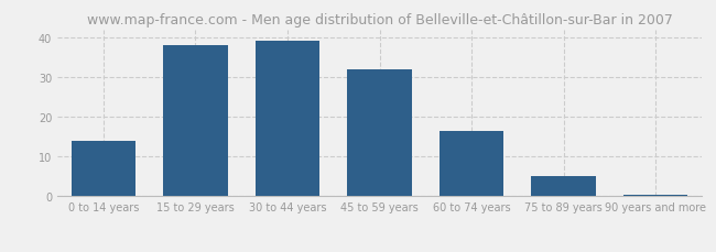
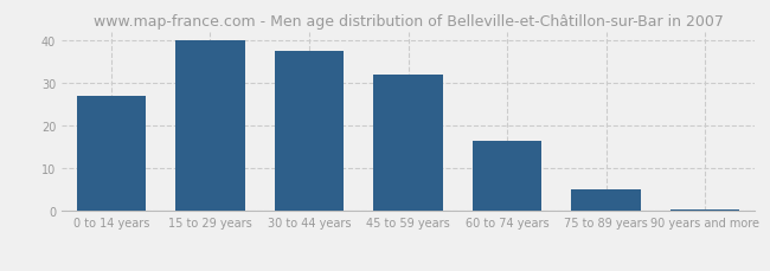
0 to 14 years: 14.0 -> 27.0
15 to 29 years: 38.0 -> 40.0
30 to 44 years: 39.0 -> 37.5
